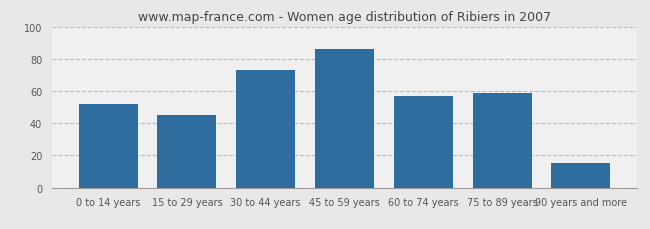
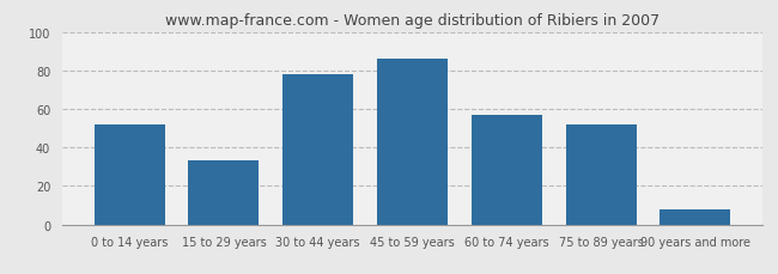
15 to 29 years: 45 -> 33
30 to 44 years: 73 -> 78
75 to 89 years: 59 -> 52
90 years and more: 15 -> 8
